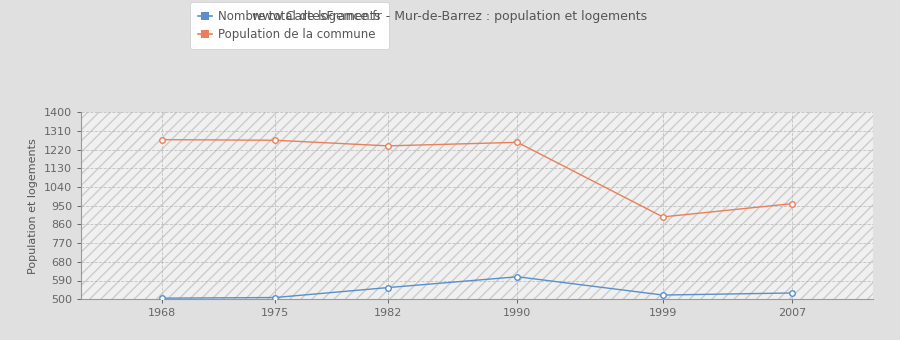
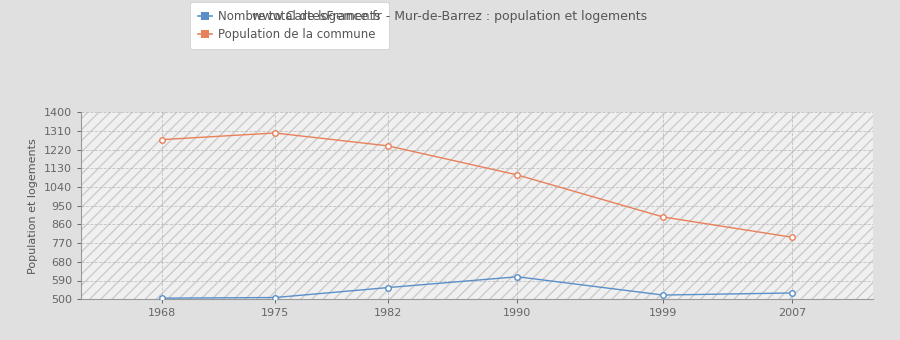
Population de la commune/1975: 1265 -> 1300
Population de la commune/1990: 1255 -> 1098
Population de la commune/2007: 960 -> 798
